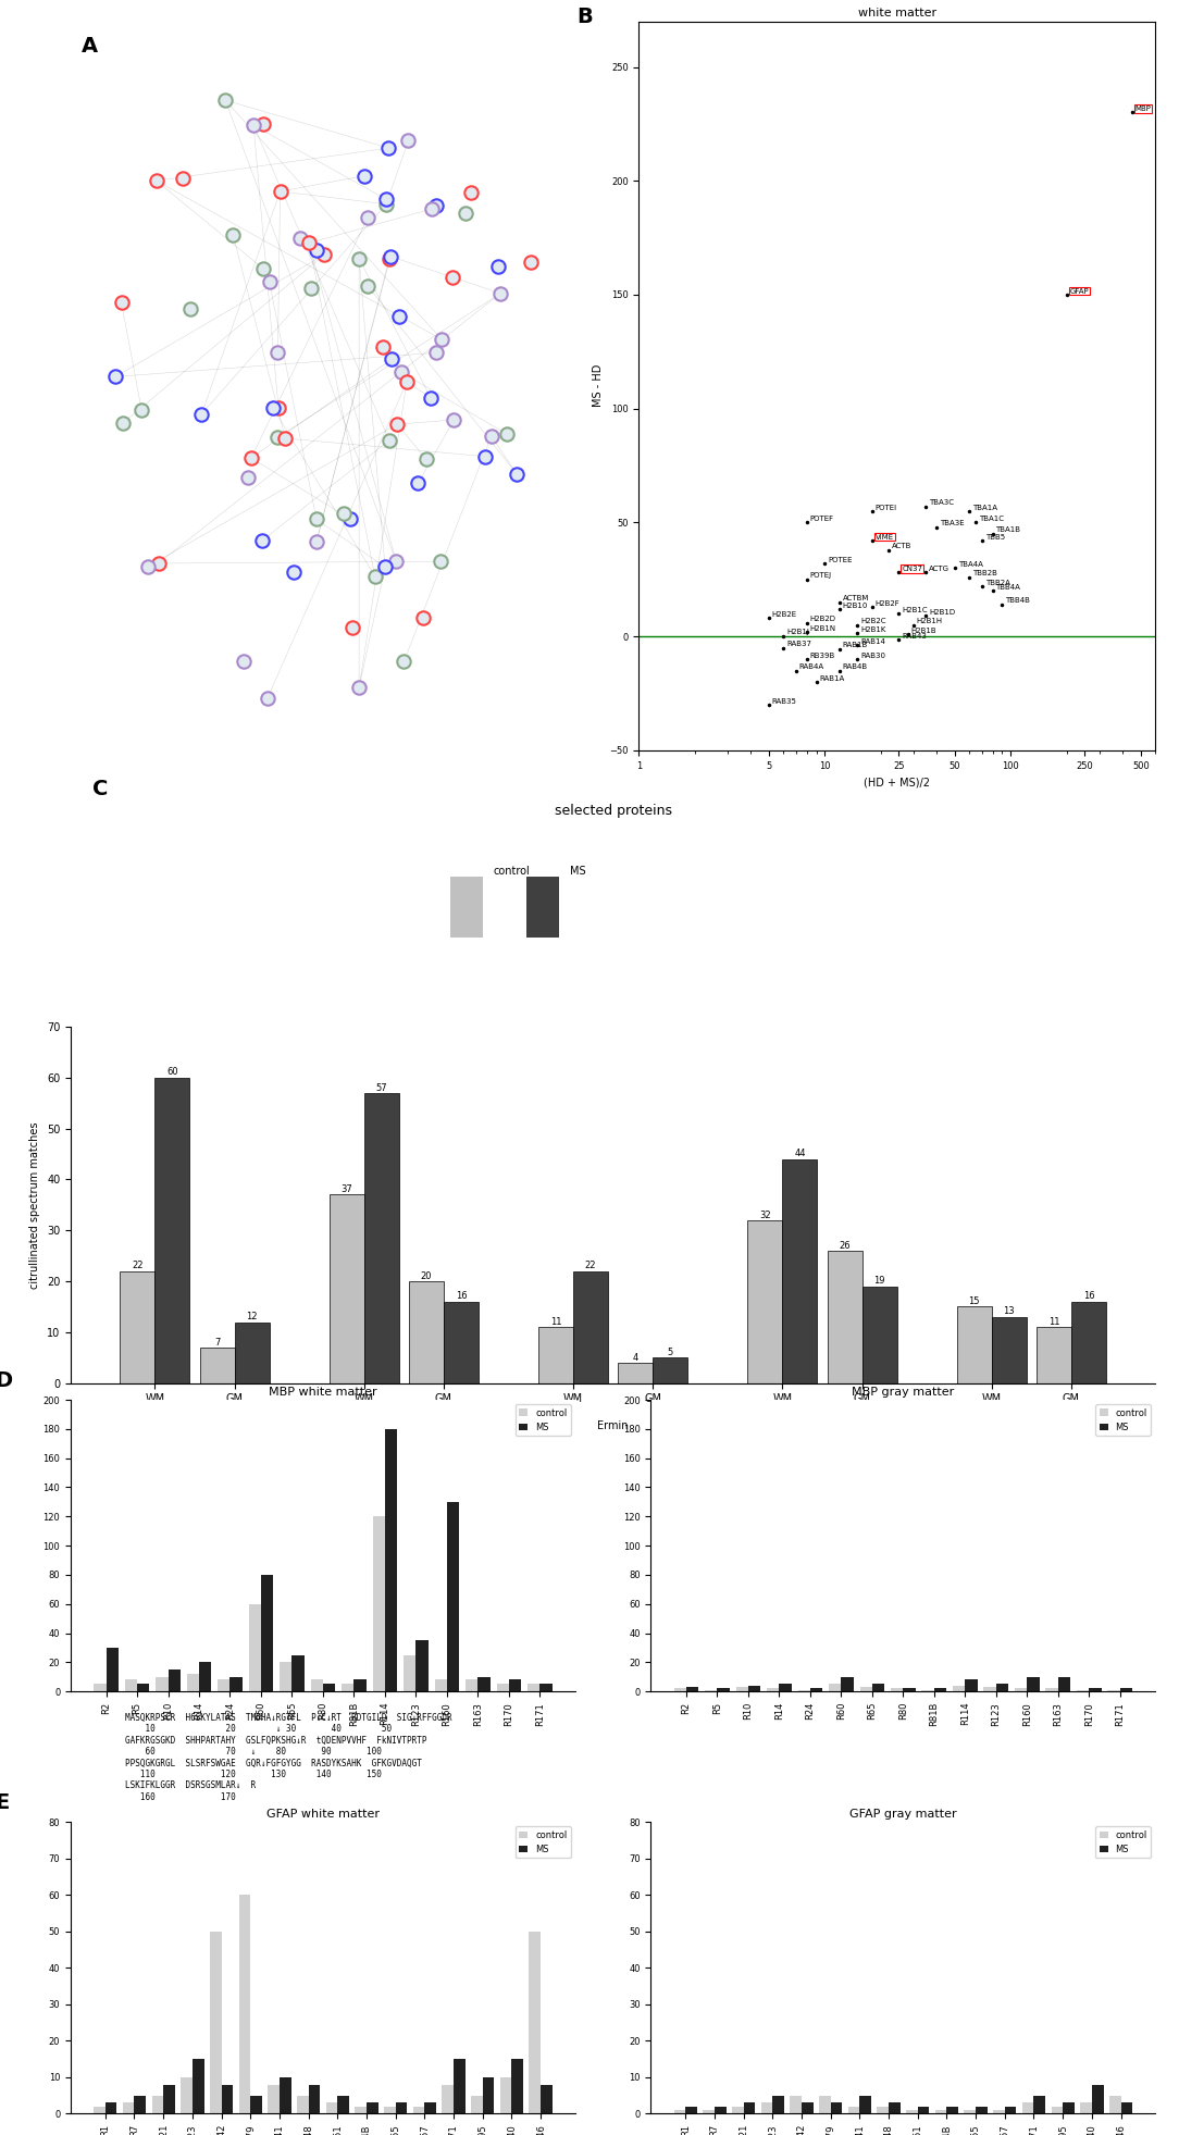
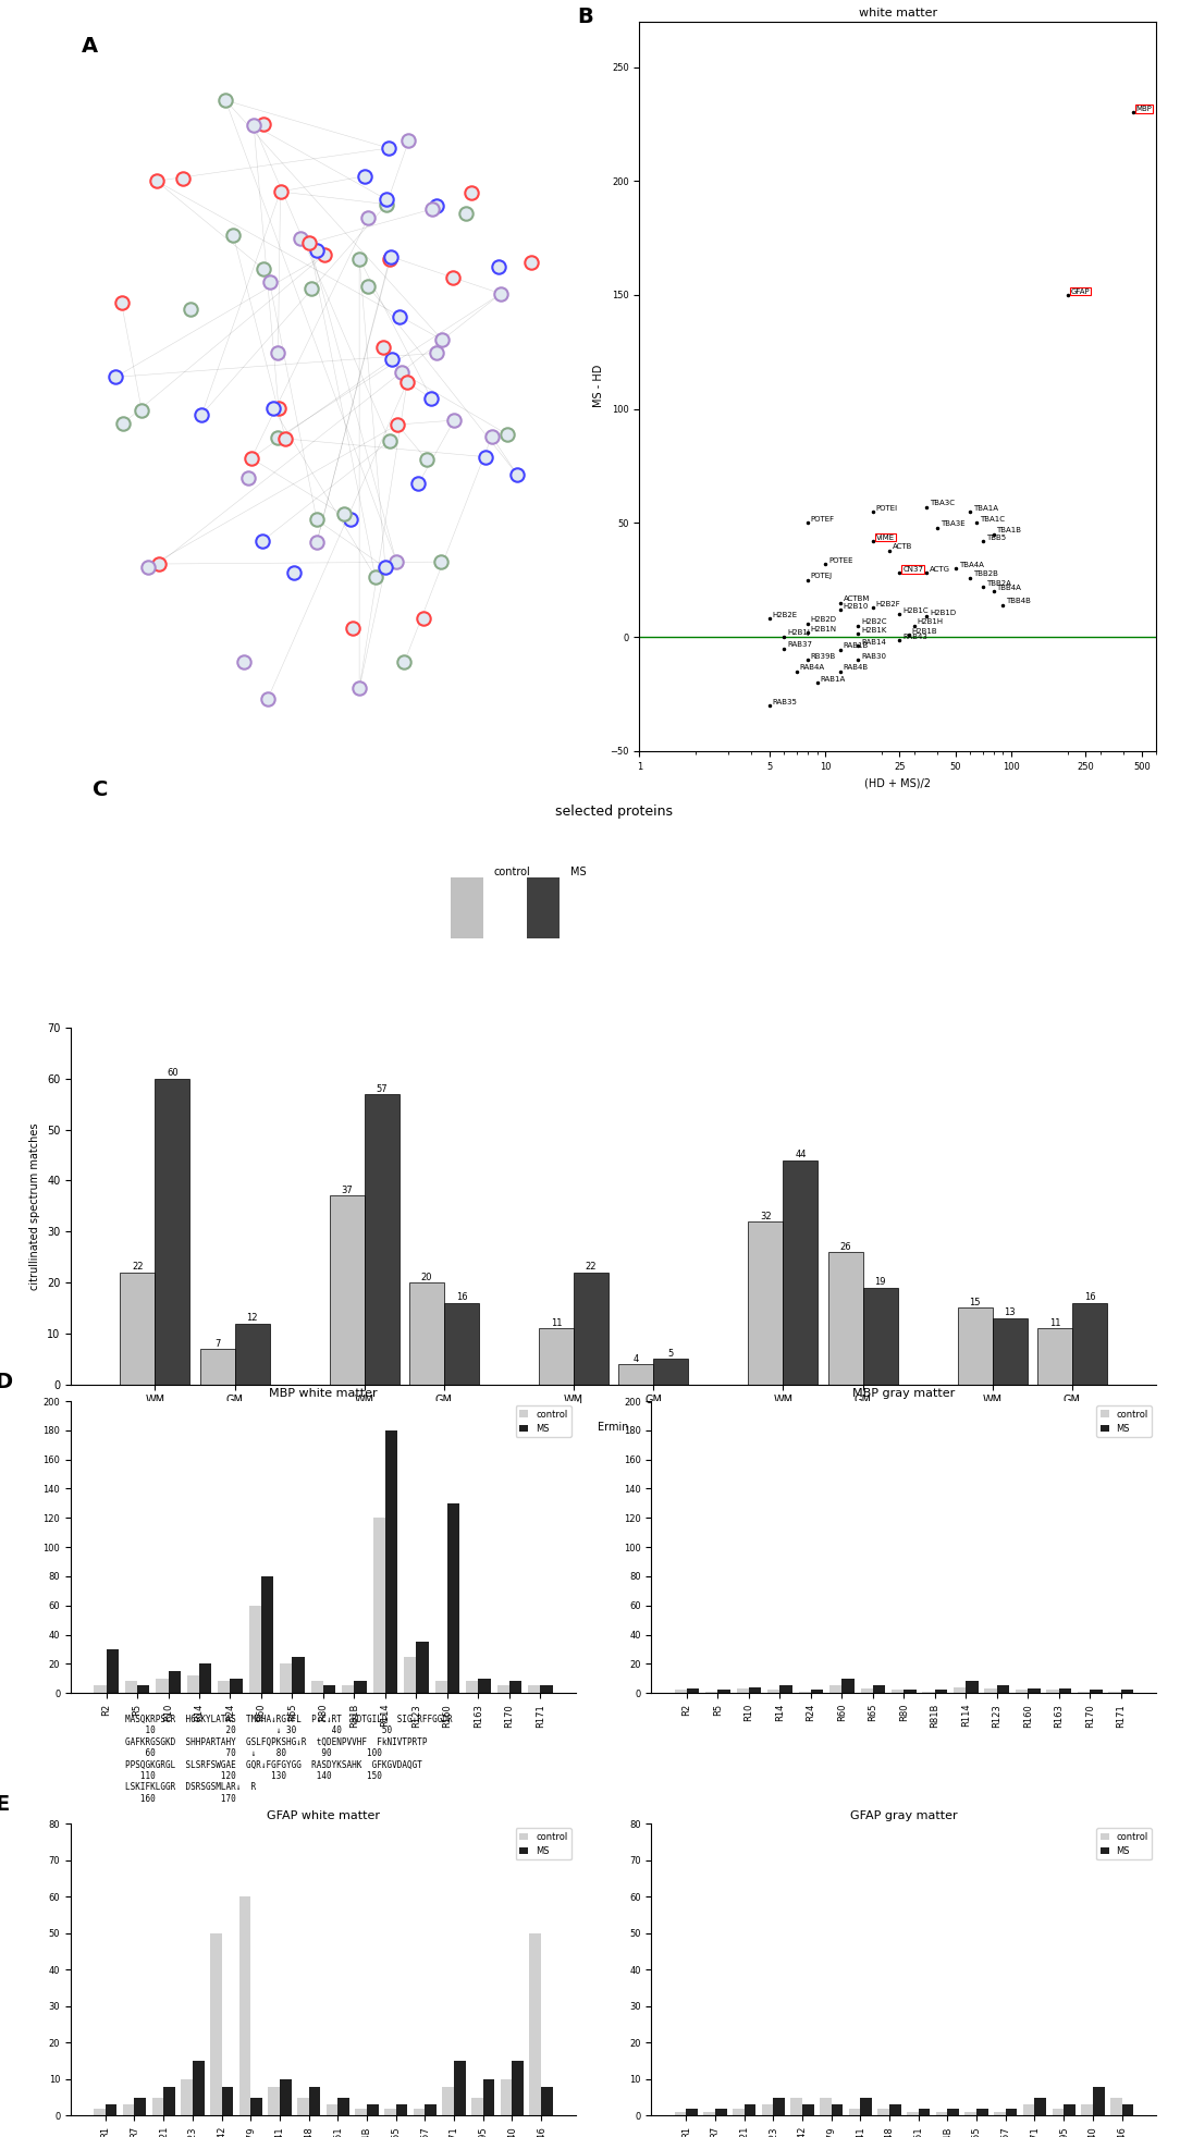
MBP gray matter/MS/R160: 10 -> 3
MBP gray matter/MS/R163: 10 -> 3
